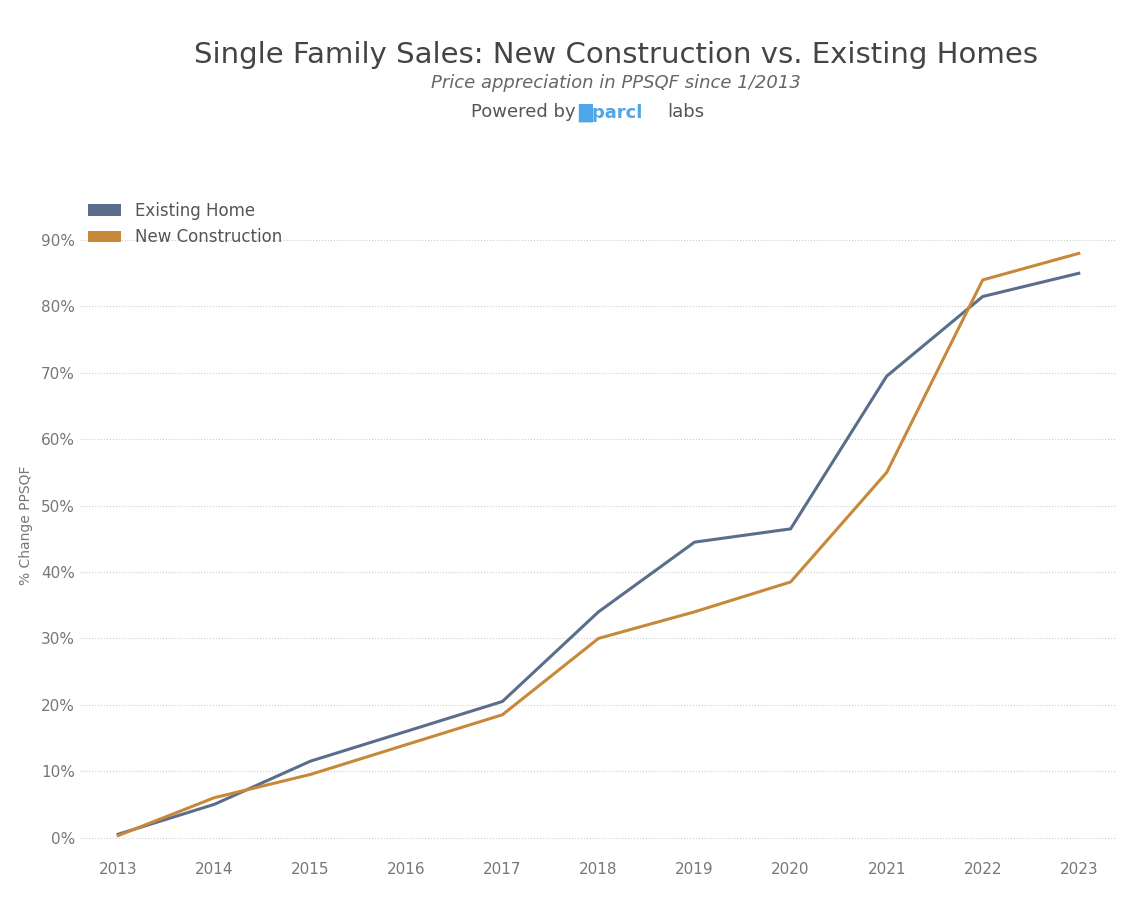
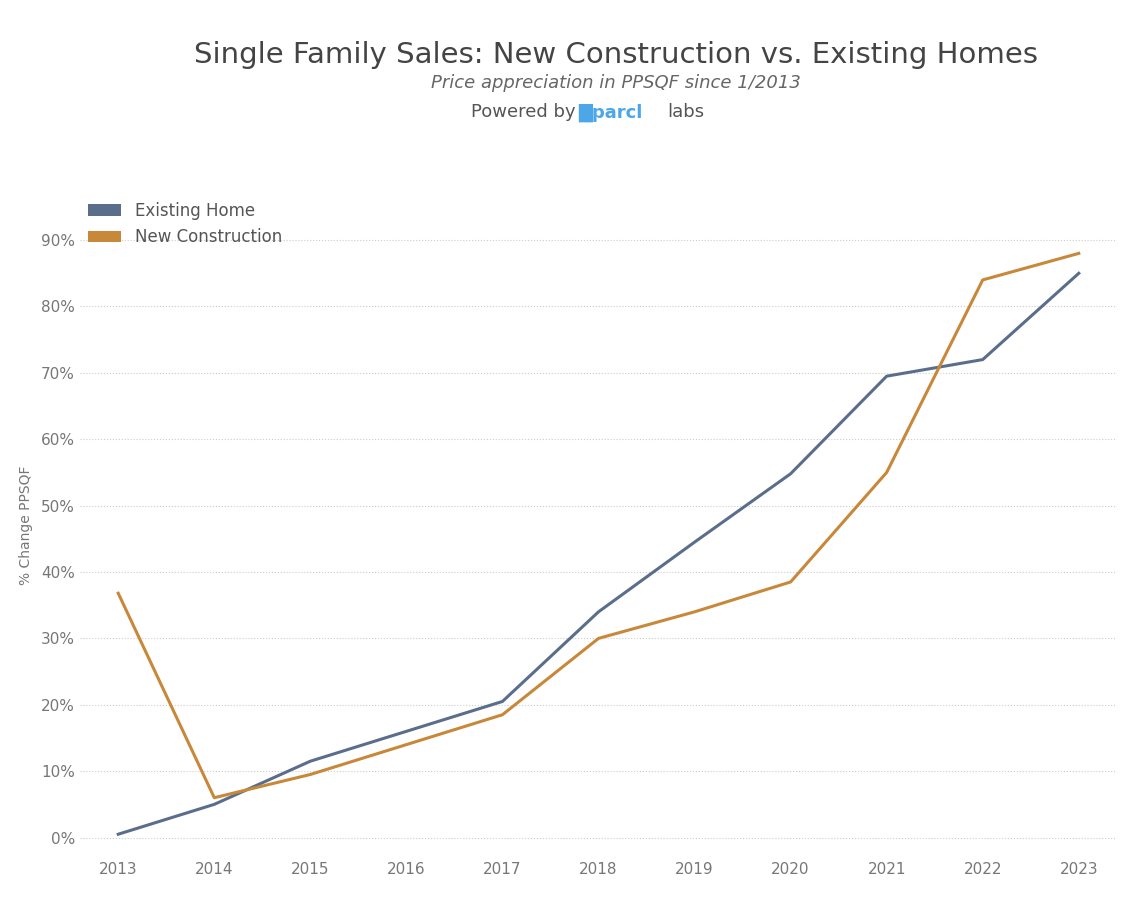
New Construction/2013: 0.3% -> 36.8%
Existing Home/2020: 46.5% -> 54.8%
Existing Home/2022: 81.5% -> 72.0%
